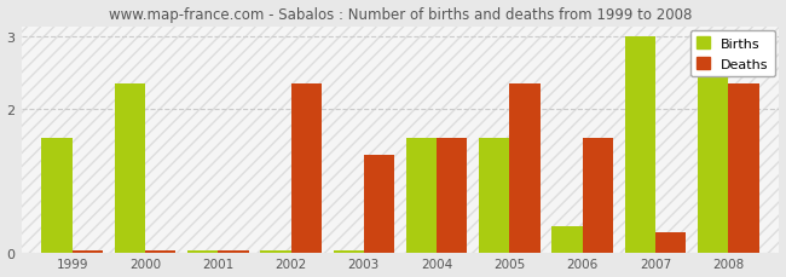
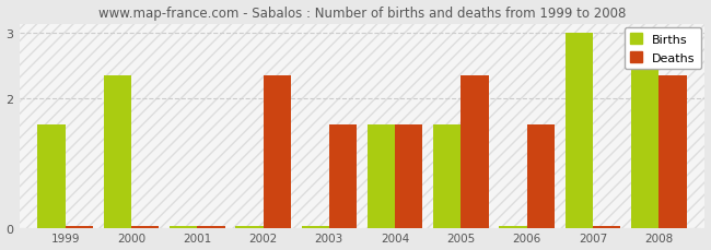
Deaths/2003: 1.36 -> 1.60
Births/2006: 0.36 -> 0.02
Deaths/2007: 0.28 -> 0.02
